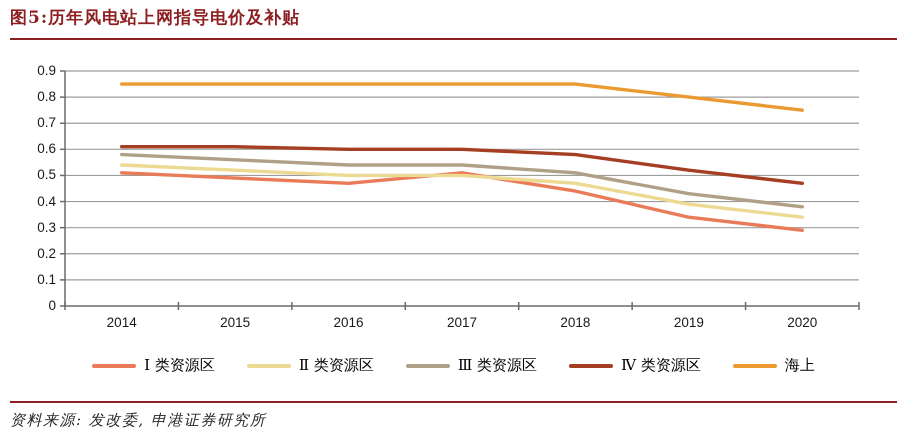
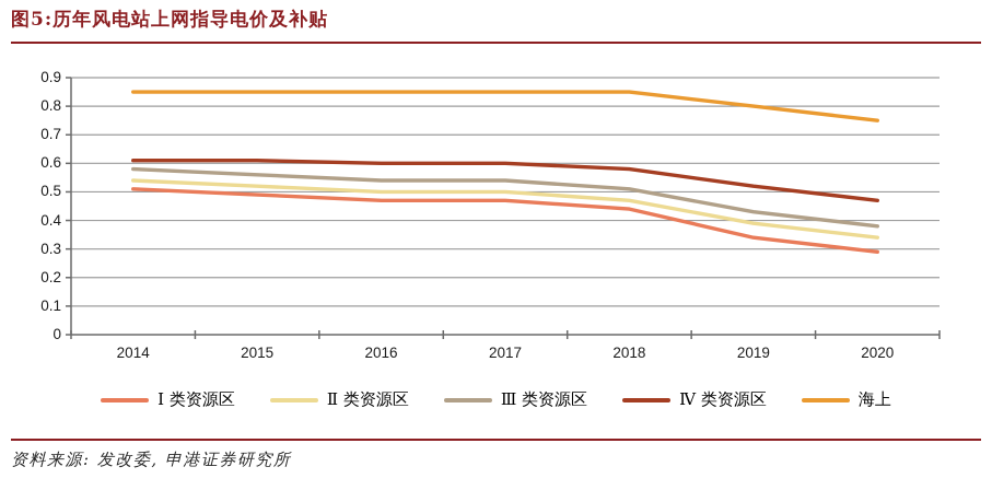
Ⅰ 类资源区/2017: 0.51 -> 0.47
